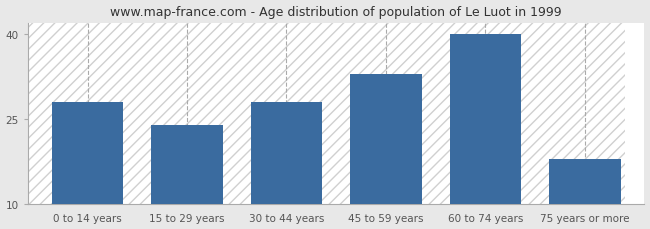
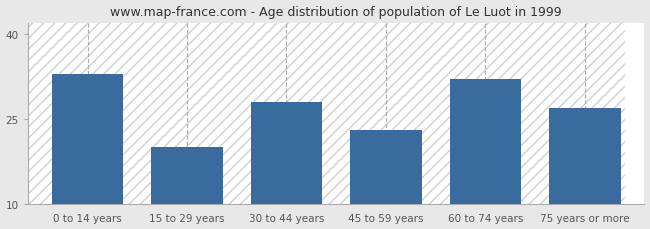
0 to 14 years: 28 -> 33
15 to 29 years: 24 -> 20
45 to 59 years: 33 -> 23
60 to 74 years: 40 -> 32
75 years or more: 18 -> 27
